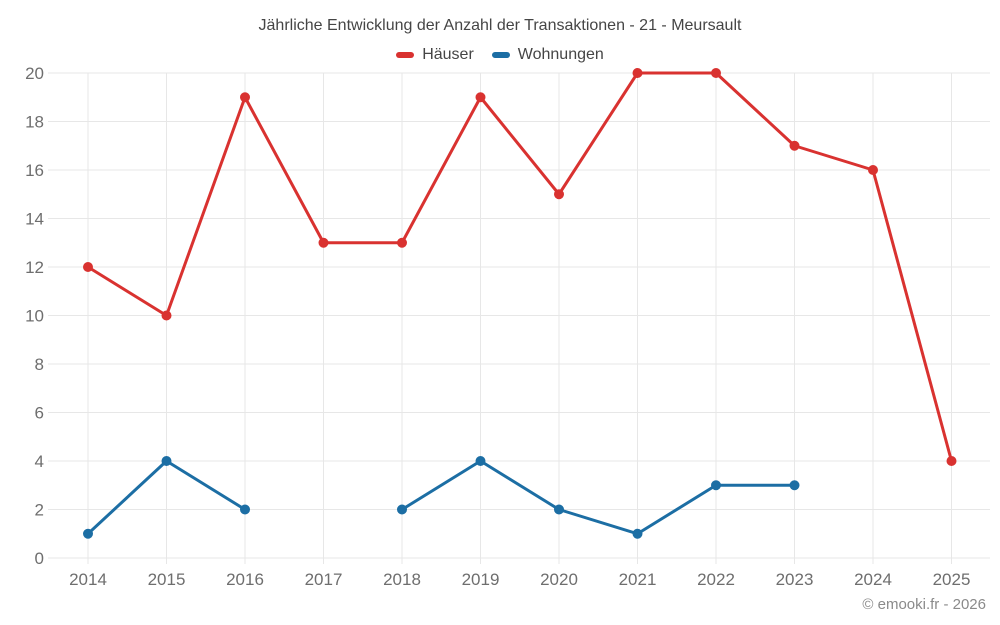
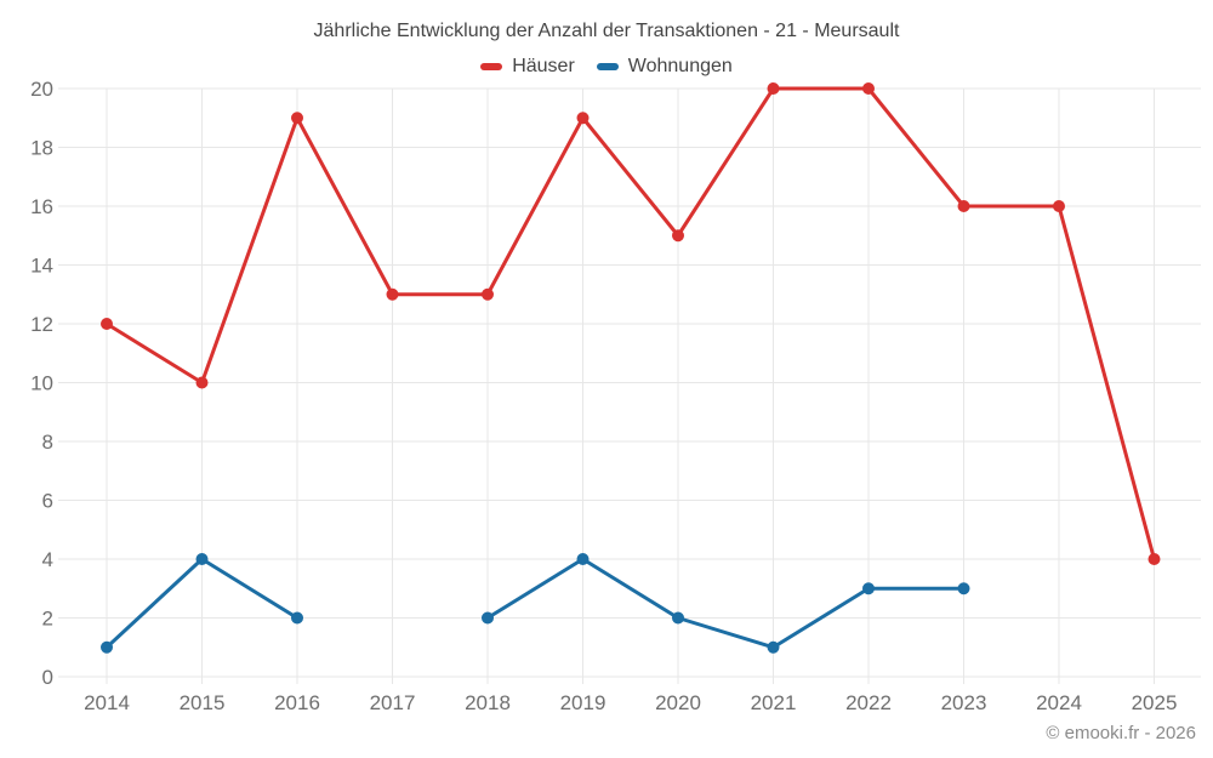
Häuser/2023: 17 -> 16
